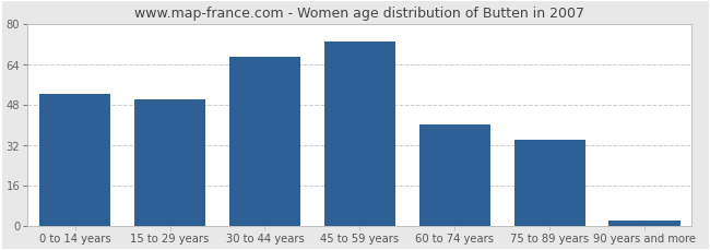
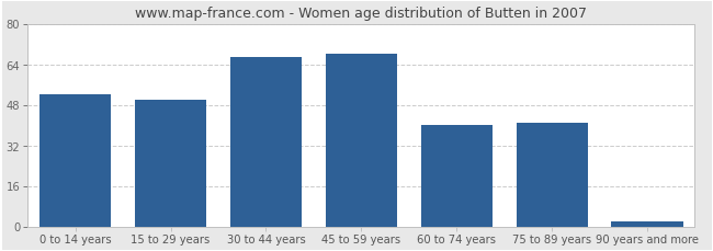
45 to 59 years: 73 -> 68
75 to 89 years: 34 -> 41
